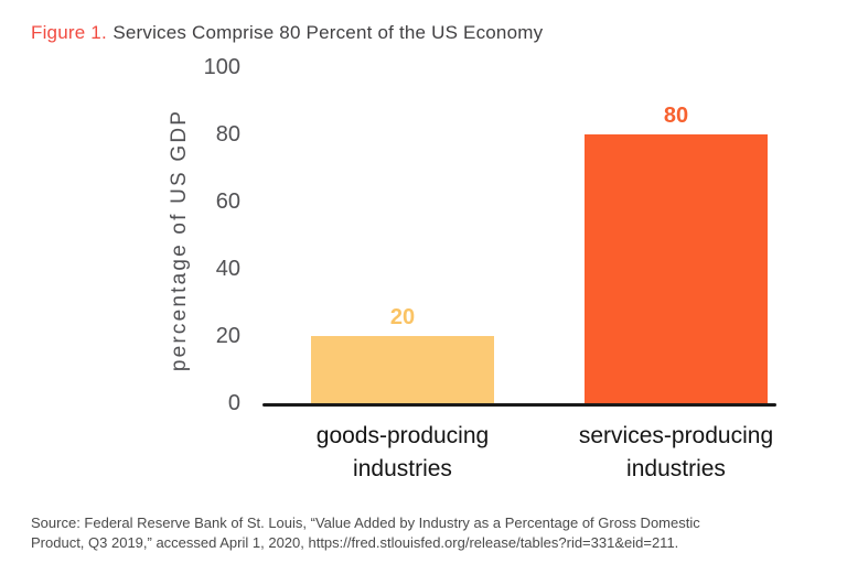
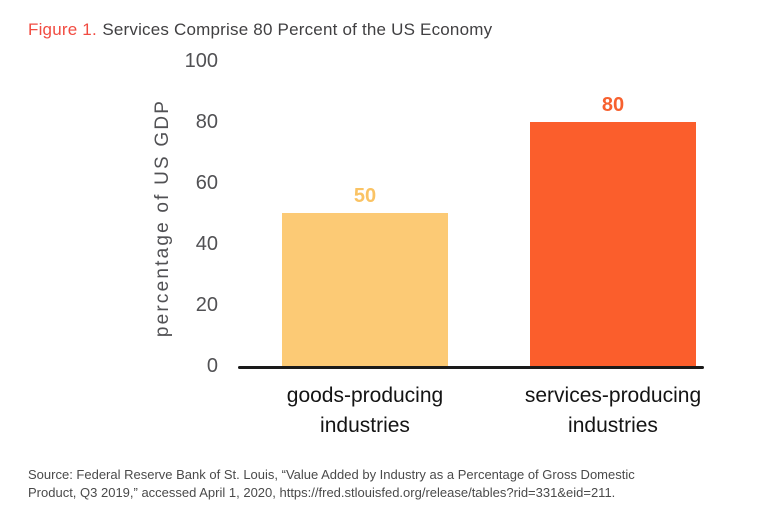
goods-producing industries: 20 -> 50
